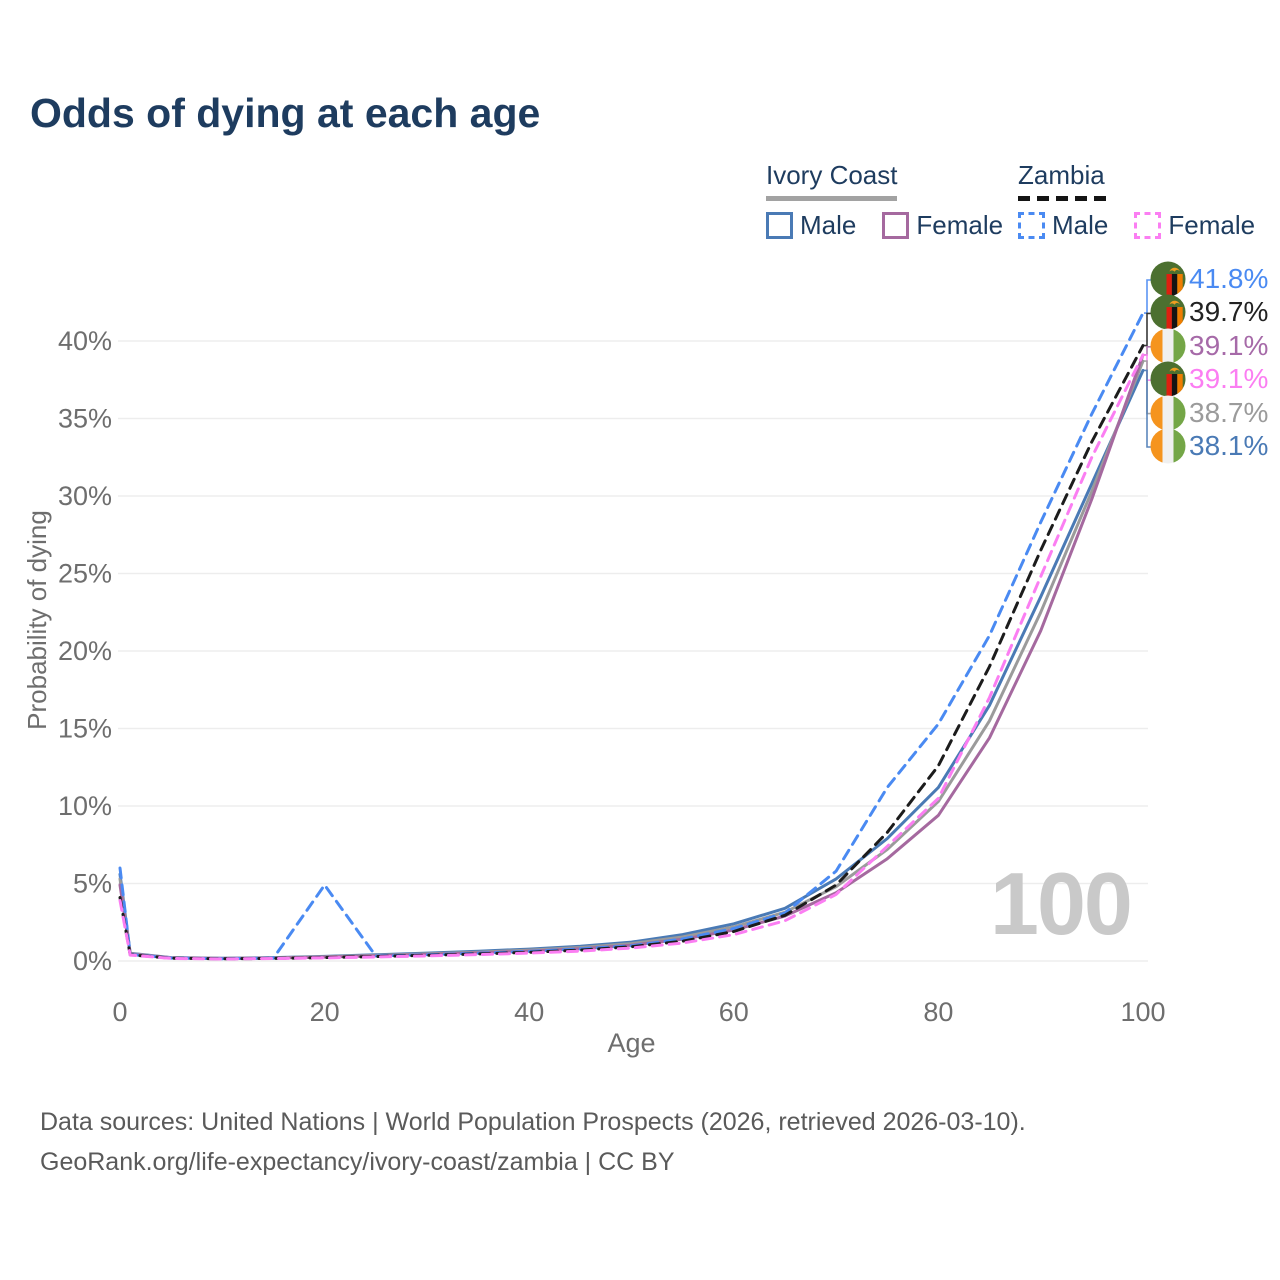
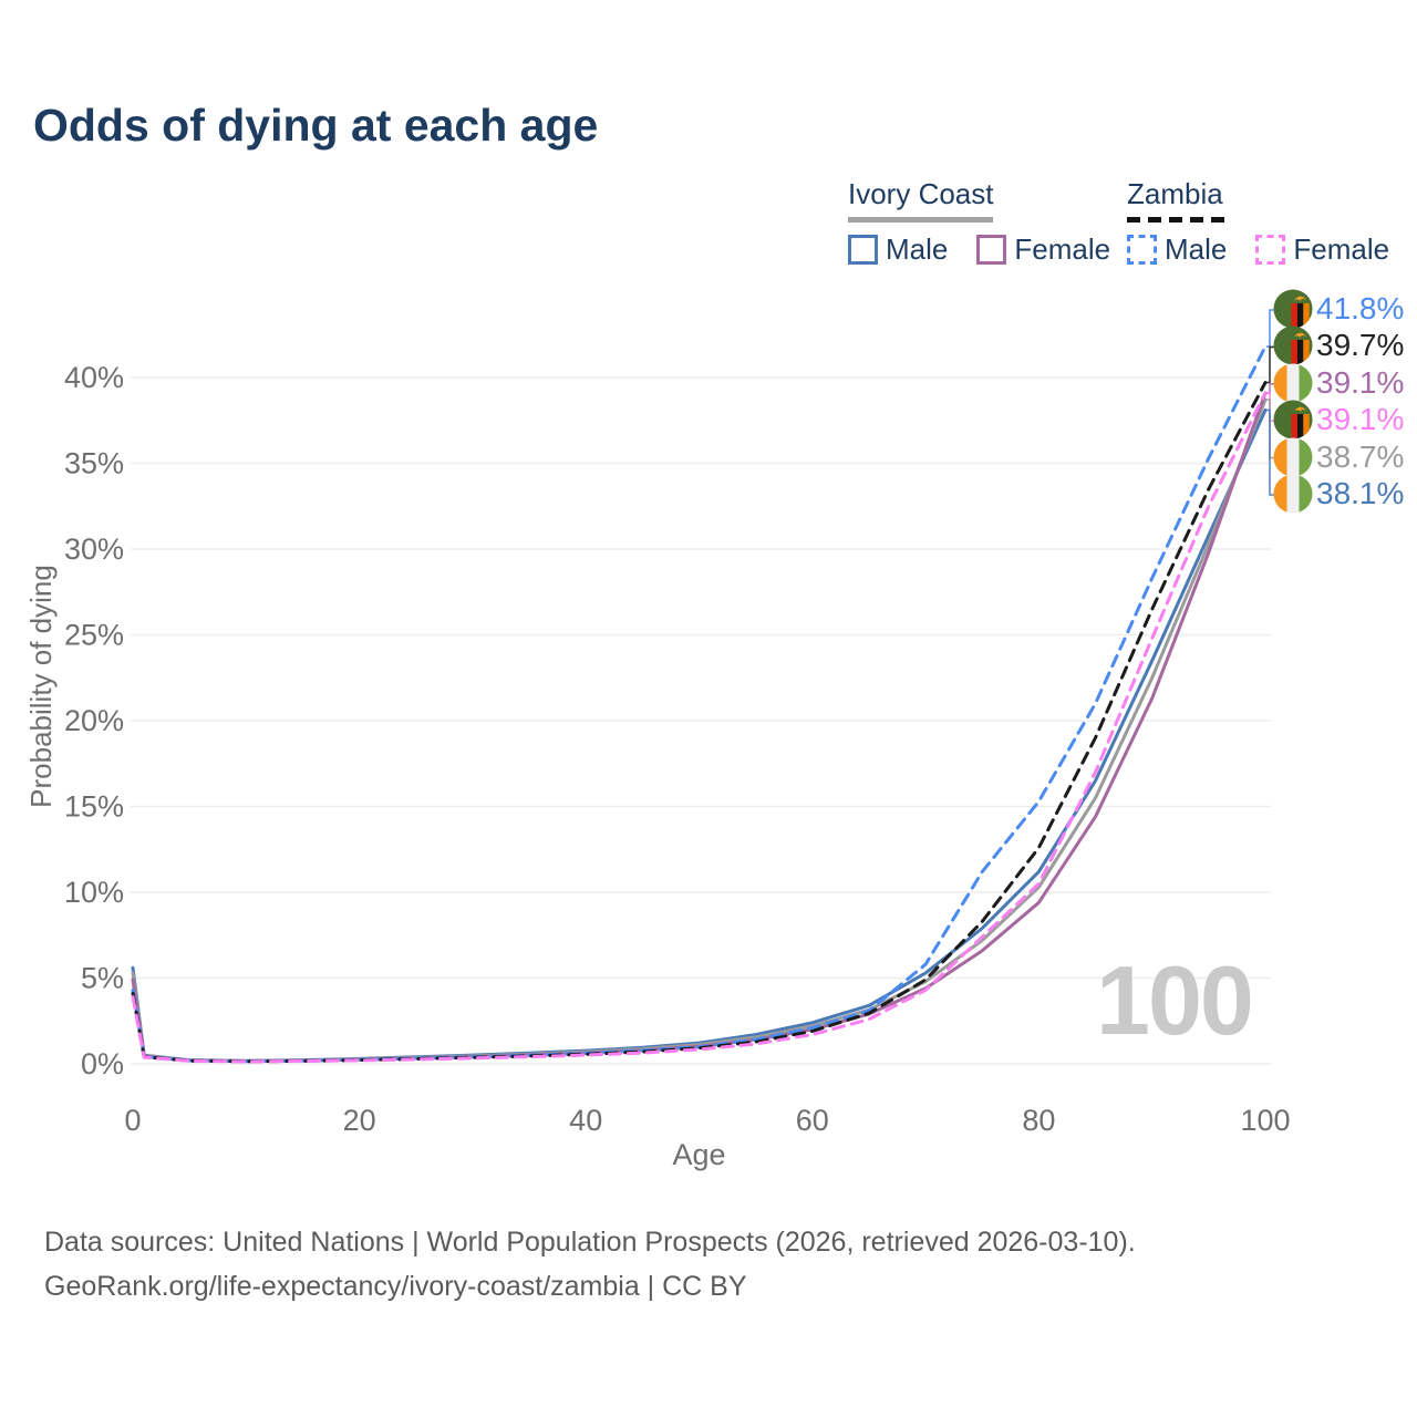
Zambia Male/0: 6.0% -> 4.3%
Zambia Male/20: 4.9% -> 0.2%
